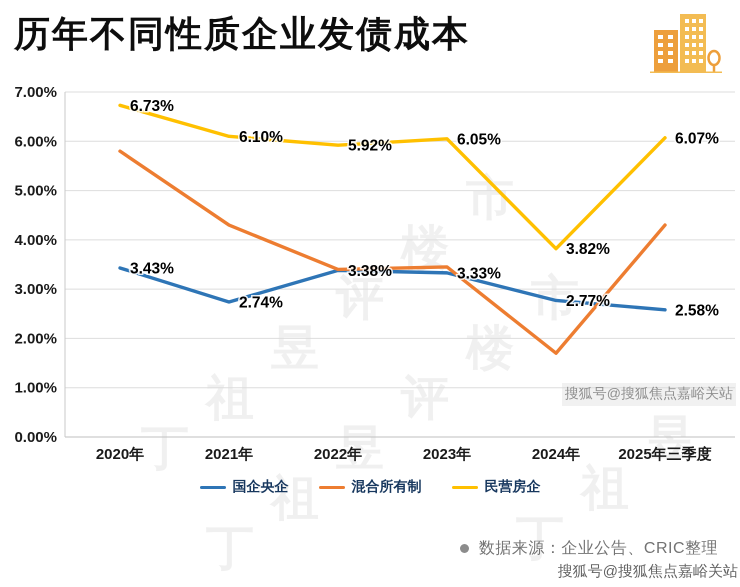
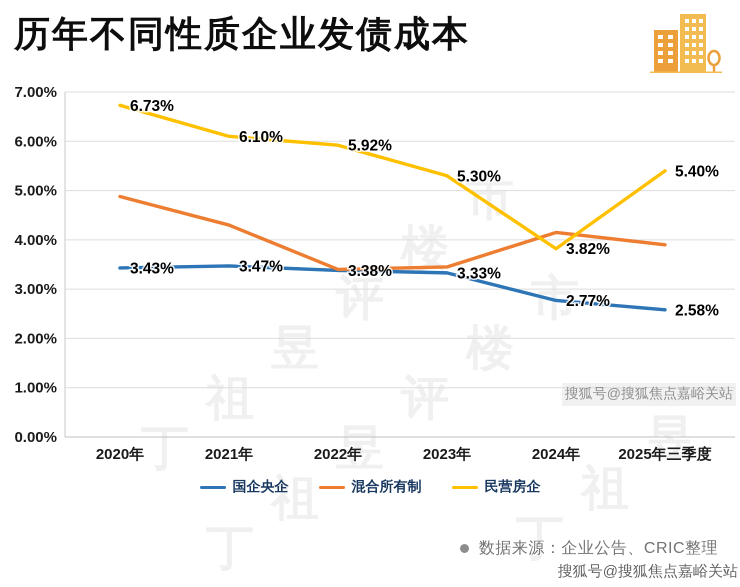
混合所有制/2020年: 5.8% -> 4.9%
国企央企/2021年: 2.74% -> 3.47%
民营房企/2023年: 6.05% -> 5.30%
混合所有制/2024年: 1.7% -> 4.2%
混合所有制/2025年三季度: 4.3% -> 3.9%
民营房企/2025年三季度: 6.07% -> 5.40%
